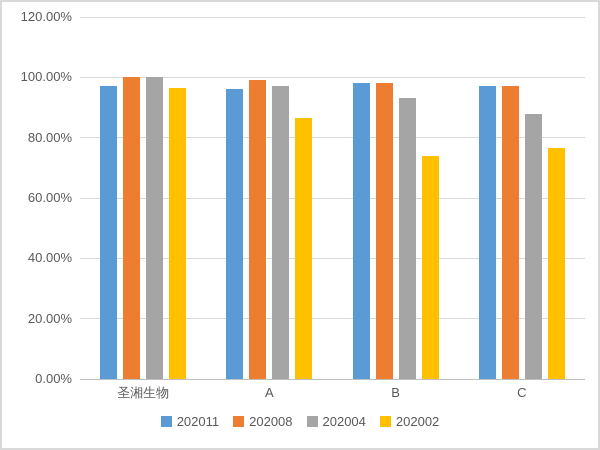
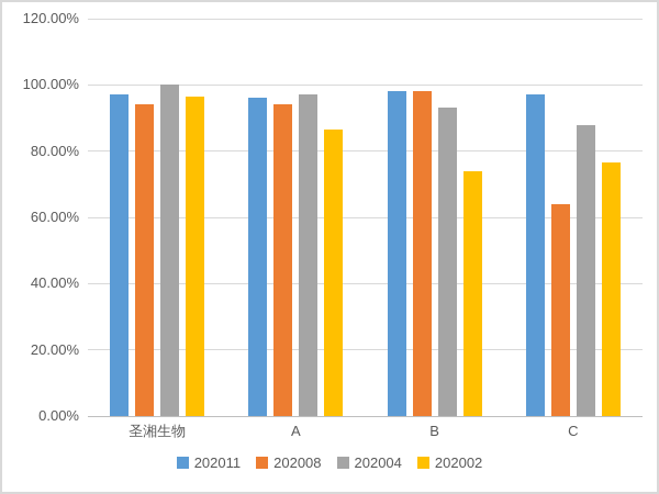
202008/圣湘生物: 100% -> 94%
202008/A: 99% -> 94%
202008/C: 97% -> 64%
